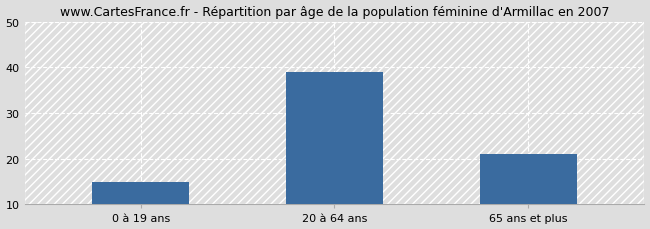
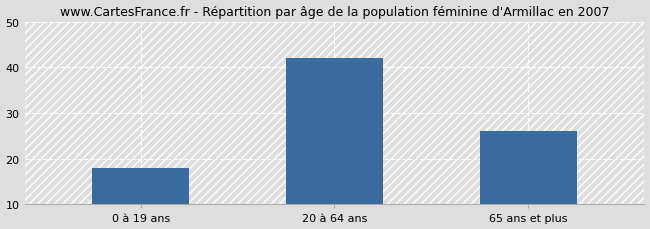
0 à 19 ans: 15 -> 18
20 à 64 ans: 39 -> 42
65 ans et plus: 21 -> 26
